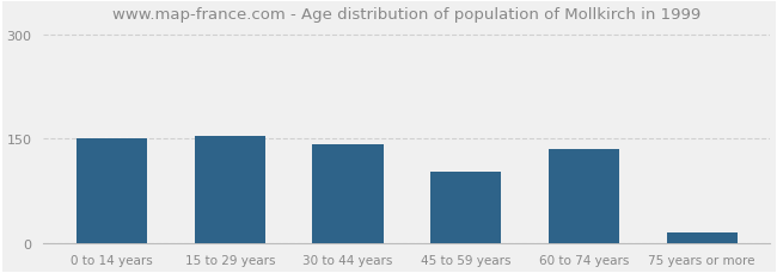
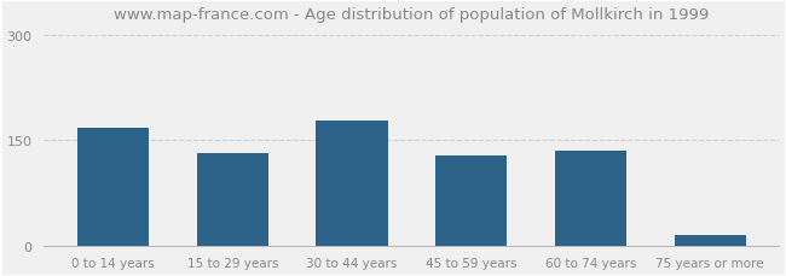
0 to 14 years: 150 -> 167
15 to 29 years: 154 -> 132
30 to 44 years: 142 -> 178
45 to 59 years: 102 -> 128
